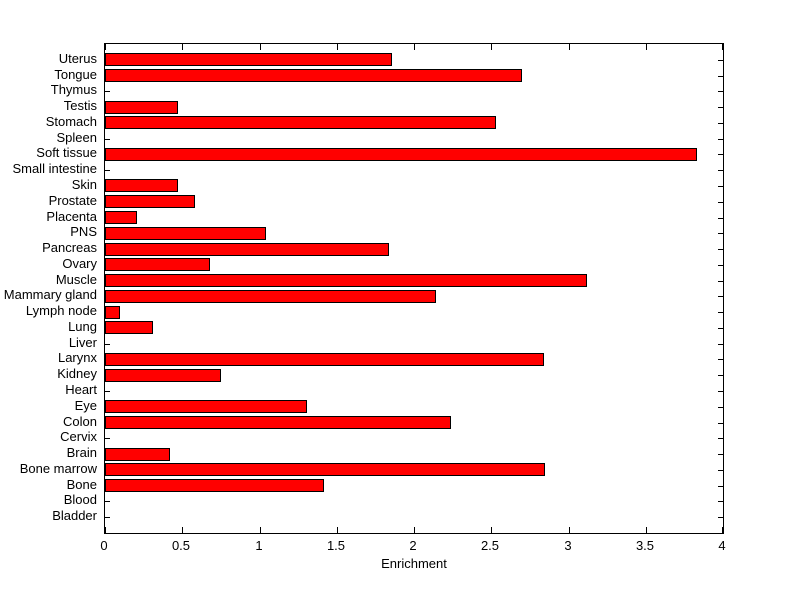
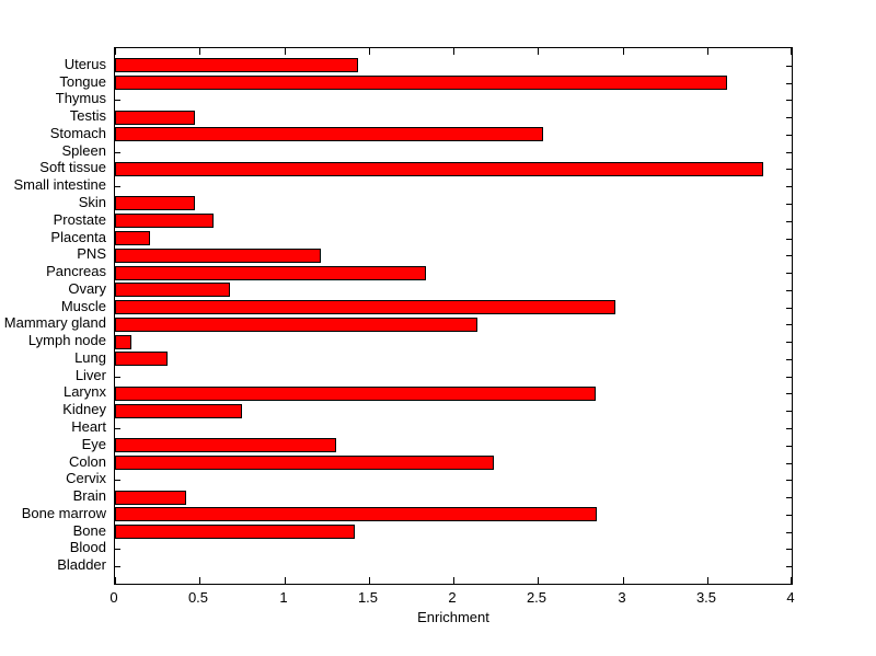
Uterus: 1.86 -> 1.44
Tongue: 2.70 -> 3.62
PNS: 1.04 -> 1.22
Muscle: 3.12 -> 2.96
